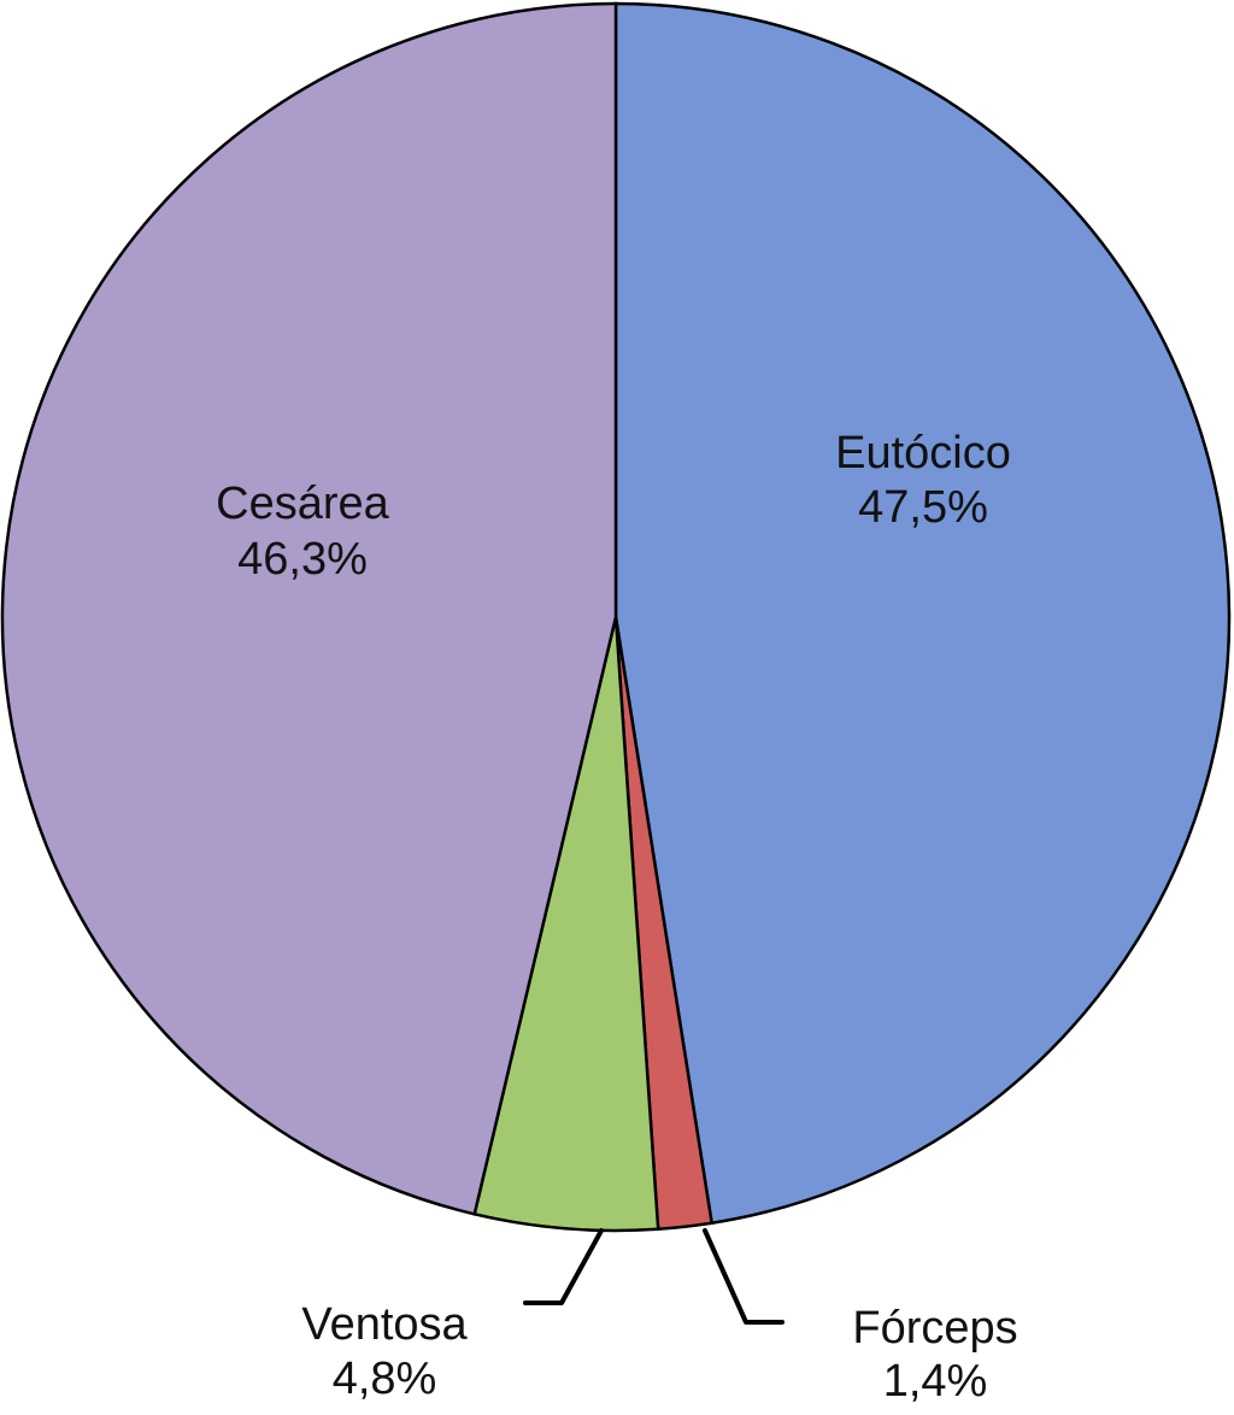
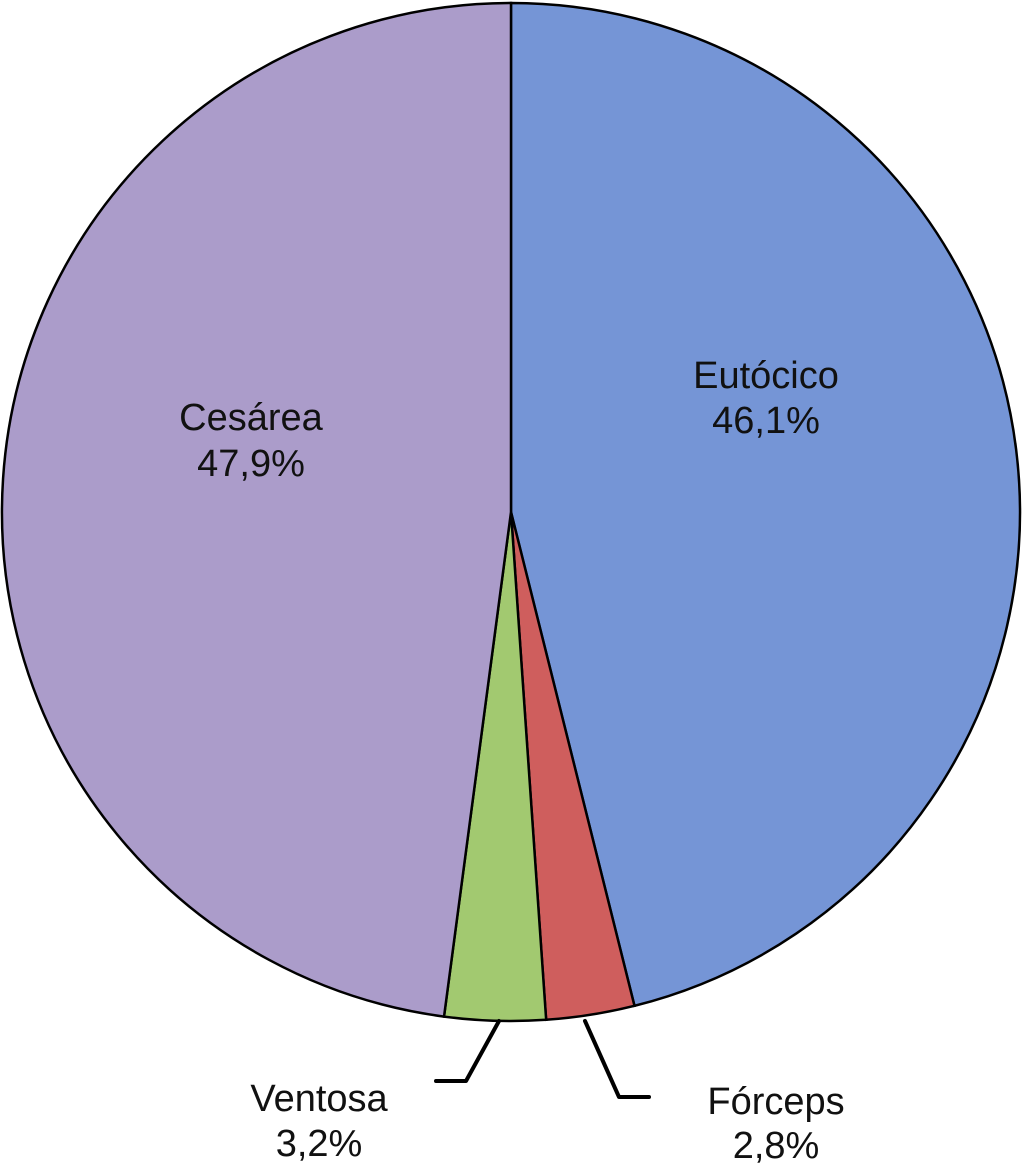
Eutócico: 47,5% -> 46,1%
Fórceps: 1,4% -> 2,8%
Ventosa: 4,8% -> 3,2%
Cesárea: 46,3% -> 47,9%
